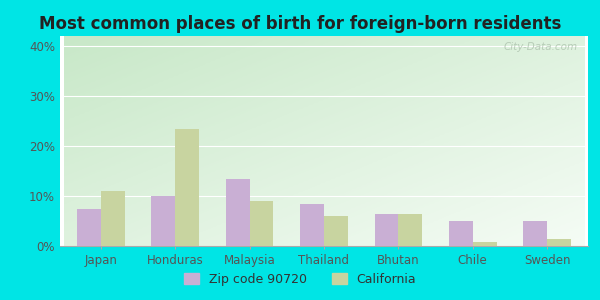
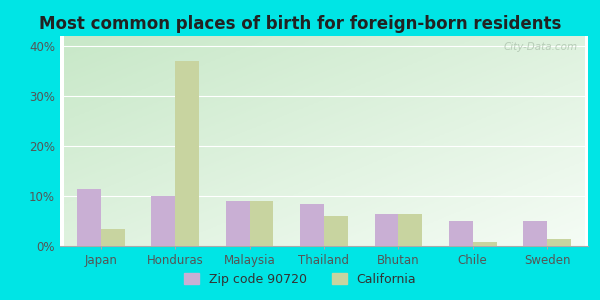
Zip code 90720/Japan: 7.5% -> 11.5%
California/Japan: 11.0% -> 3.5%
California/Honduras: 23.5% -> 37.0%
Zip code 90720/Malaysia: 13.5% -> 9.0%
